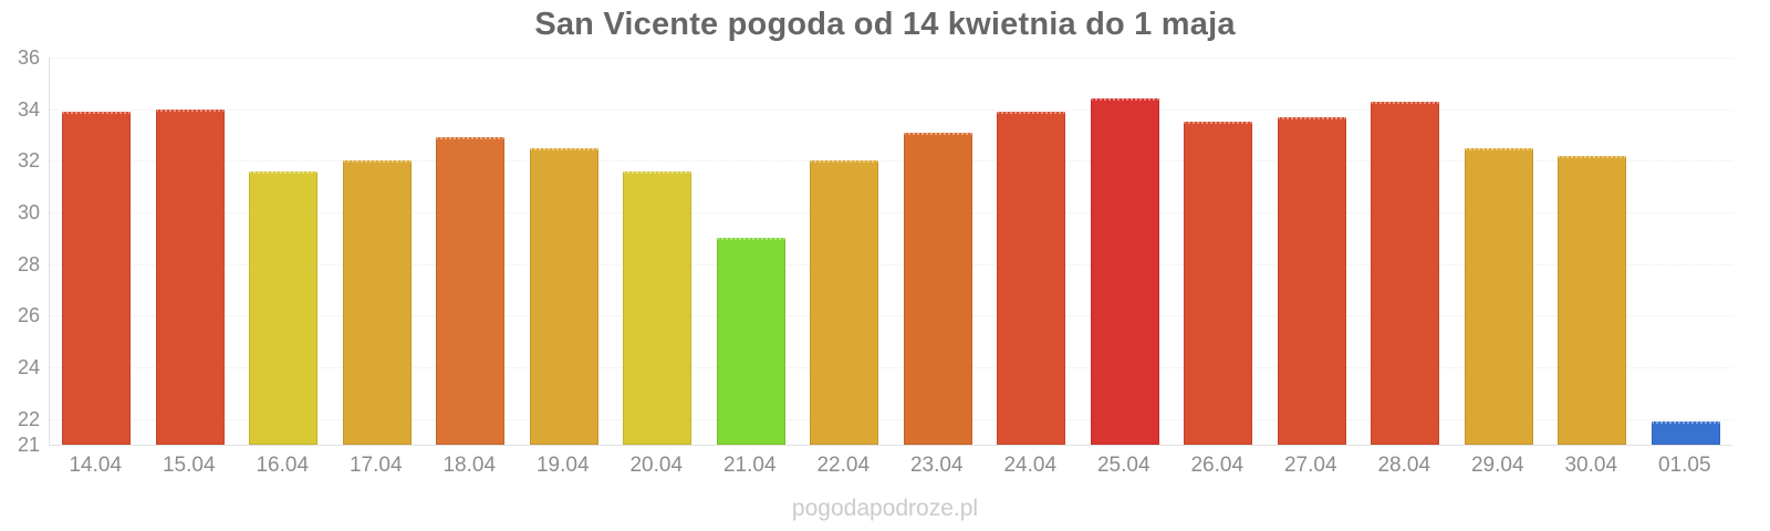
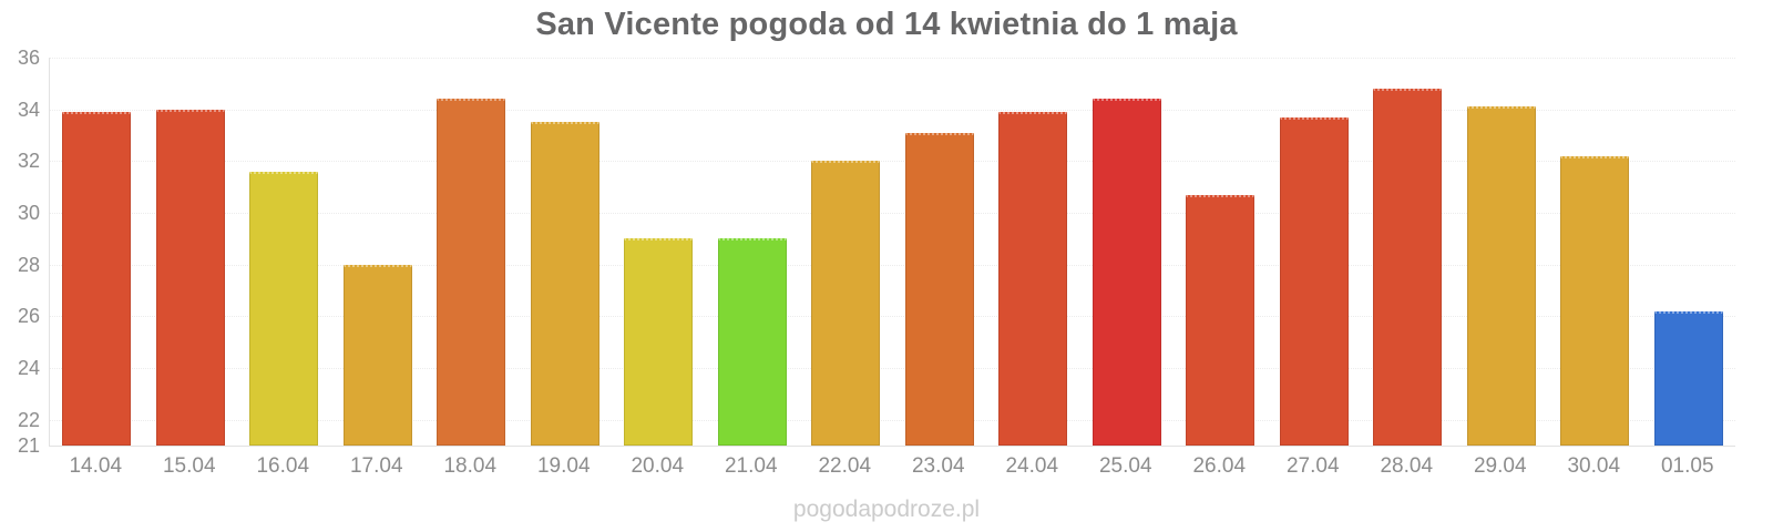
17.04: 32.0 -> 28.0
18.04: 32.9 -> 34.4
19.04: 32.5 -> 33.5
20.04: 31.6 -> 29.0
26.04: 33.5 -> 30.7
28.04: 34.3 -> 34.8
29.04: 32.5 -> 34.1
01.05: 21.9 -> 26.2
